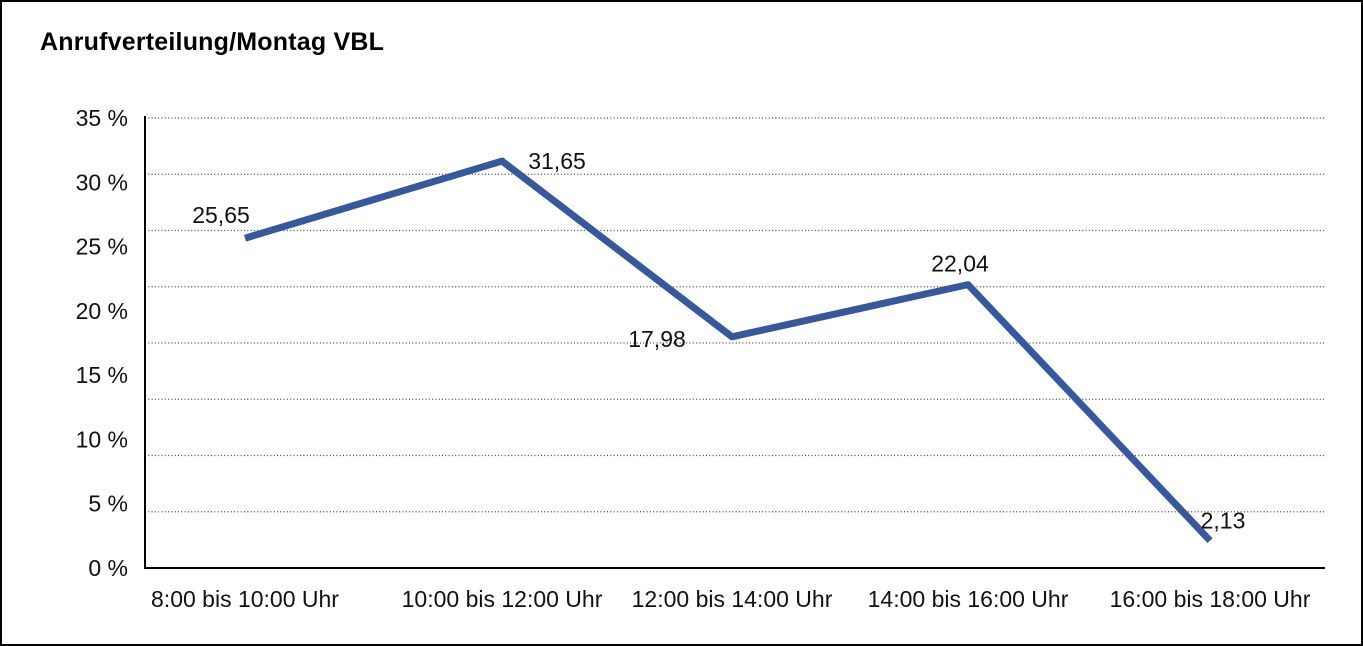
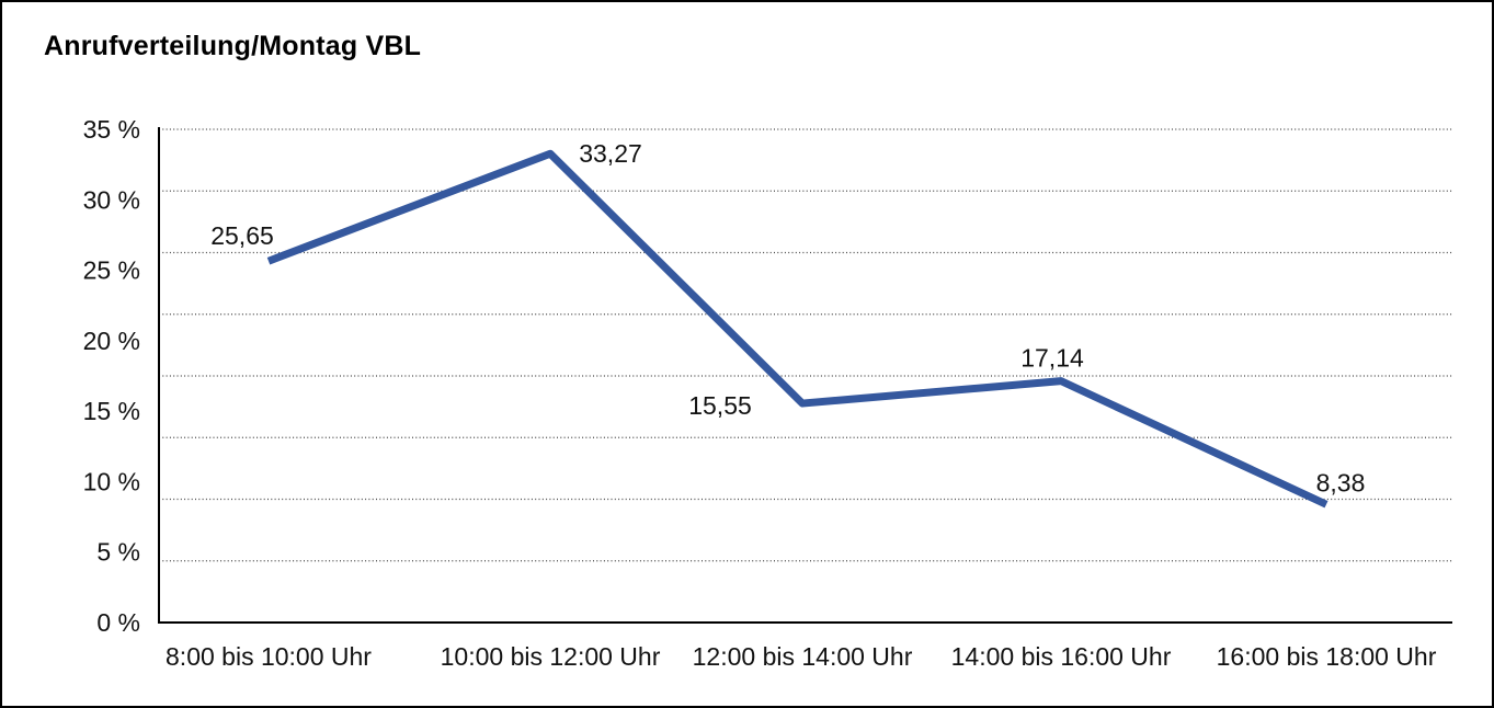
10:00 bis 12:00 Uhr: 31,65 -> 33,27
12:00 bis 14:00 Uhr: 17,98 -> 15,55
14:00 bis 16:00 Uhr: 22,04 -> 17,14
16:00 bis 18:00 Uhr: 2,13 -> 8,38
